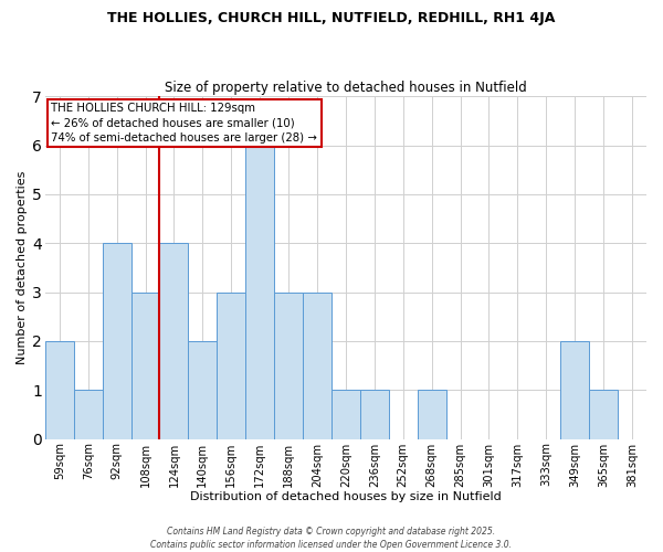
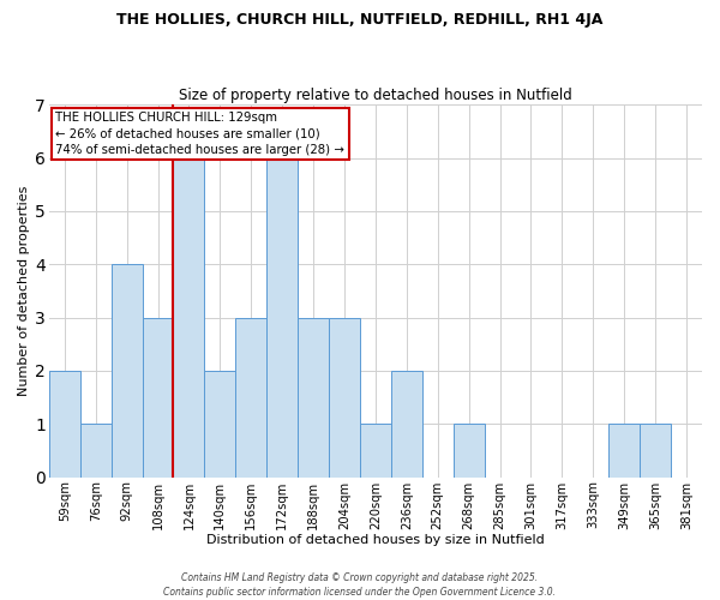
124sqm: 4 -> 6
236sqm: 1 -> 2
349sqm: 2 -> 1
